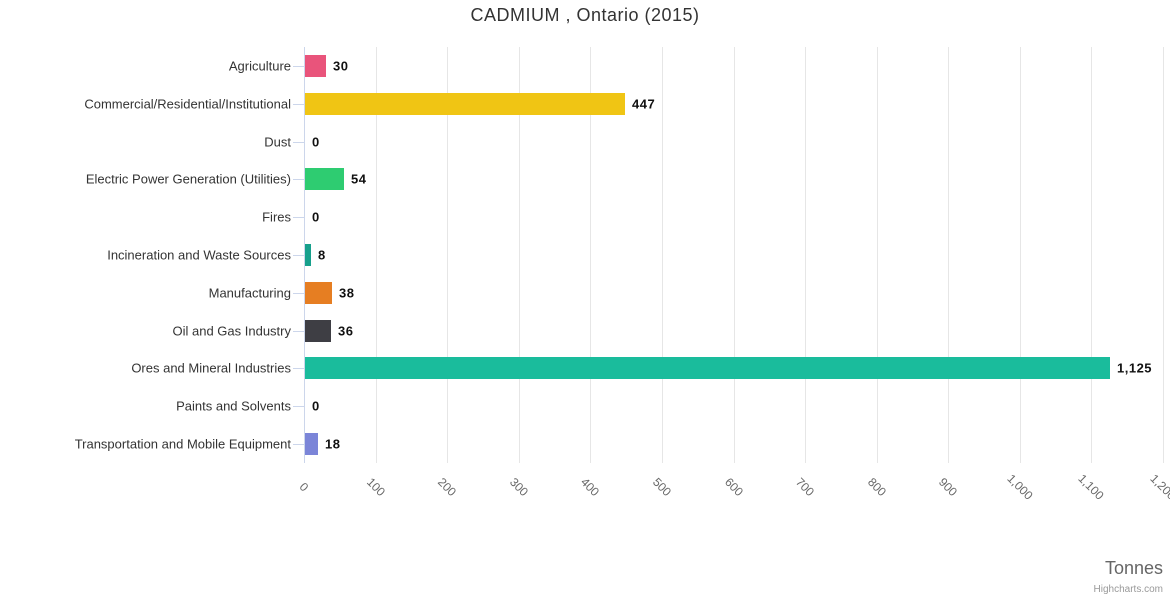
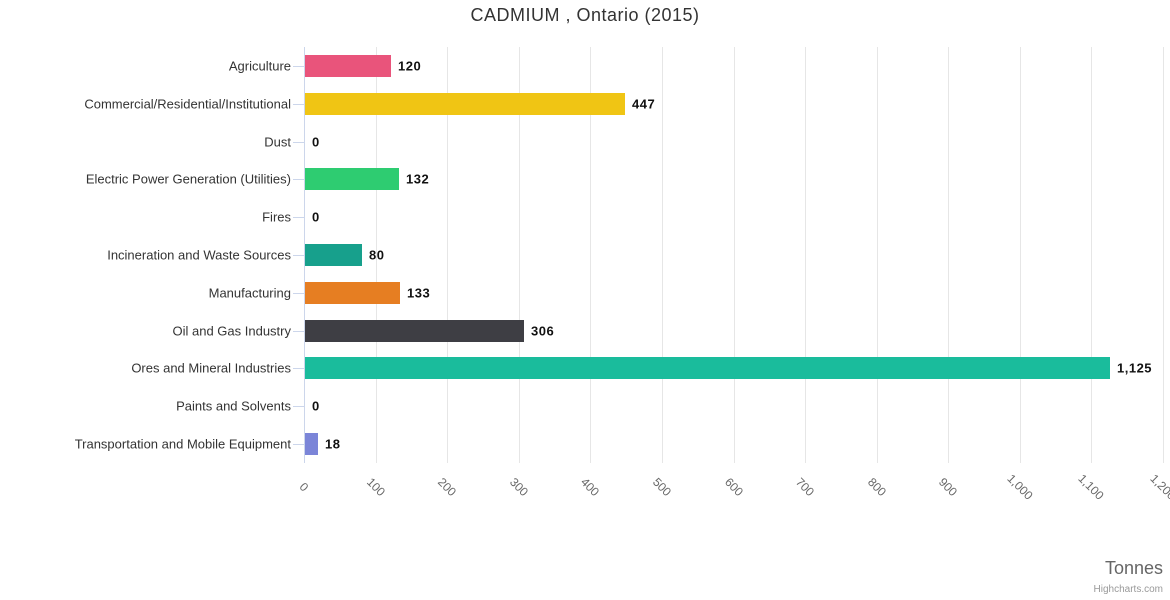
Agriculture: 30 -> 120
Electric Power Generation (Utilities): 54 -> 132
Incineration and Waste Sources: 8 -> 80
Manufacturing: 38 -> 133
Oil and Gas Industry: 36 -> 306
